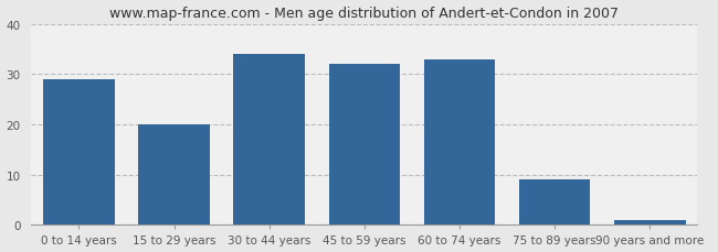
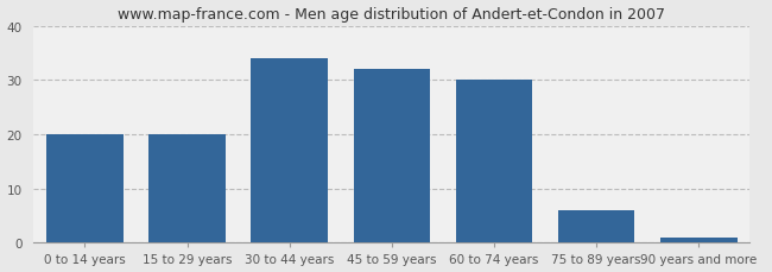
0 to 14 years: 29 -> 20
60 to 74 years: 33 -> 30
75 to 89 years: 9 -> 6
